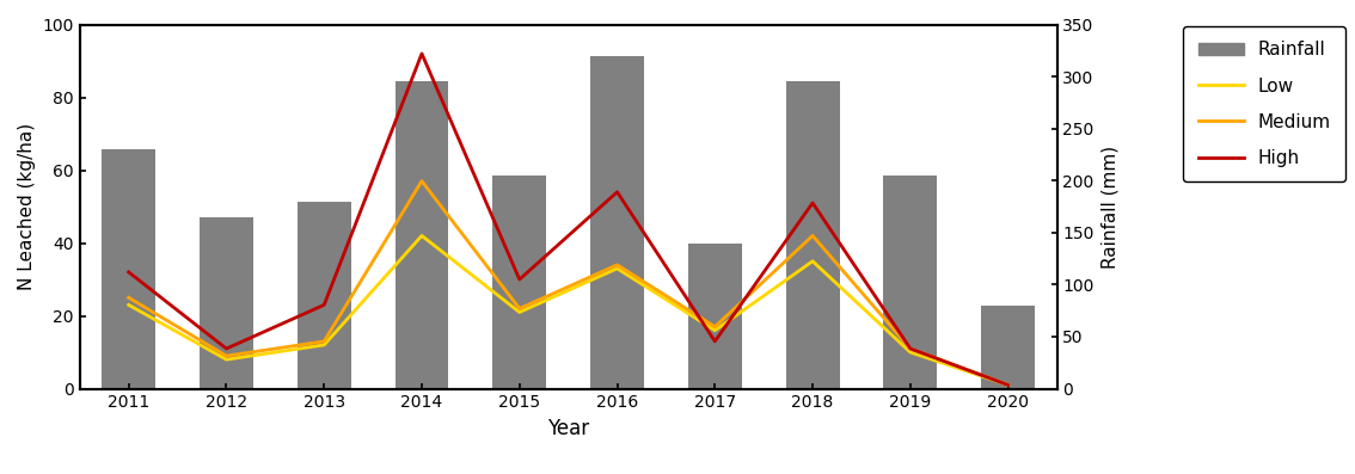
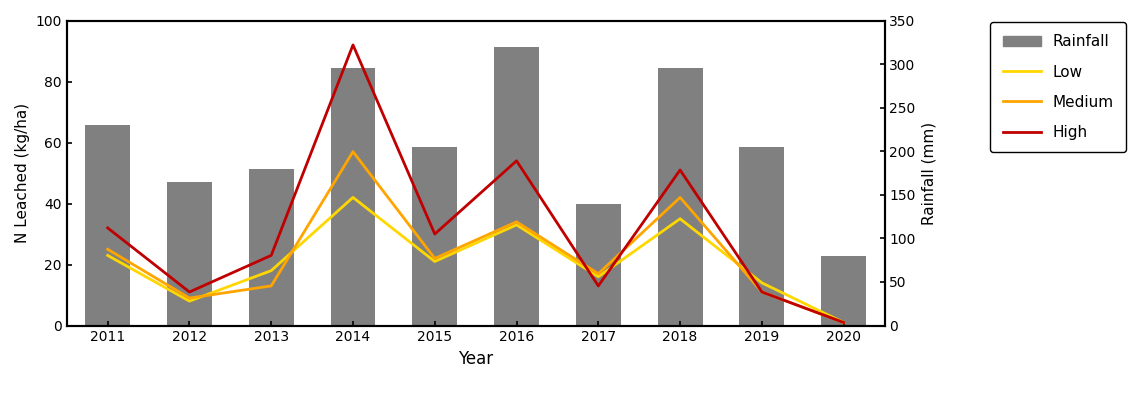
Low/2013: 12 -> 18
Low/2019: 10 -> 14
